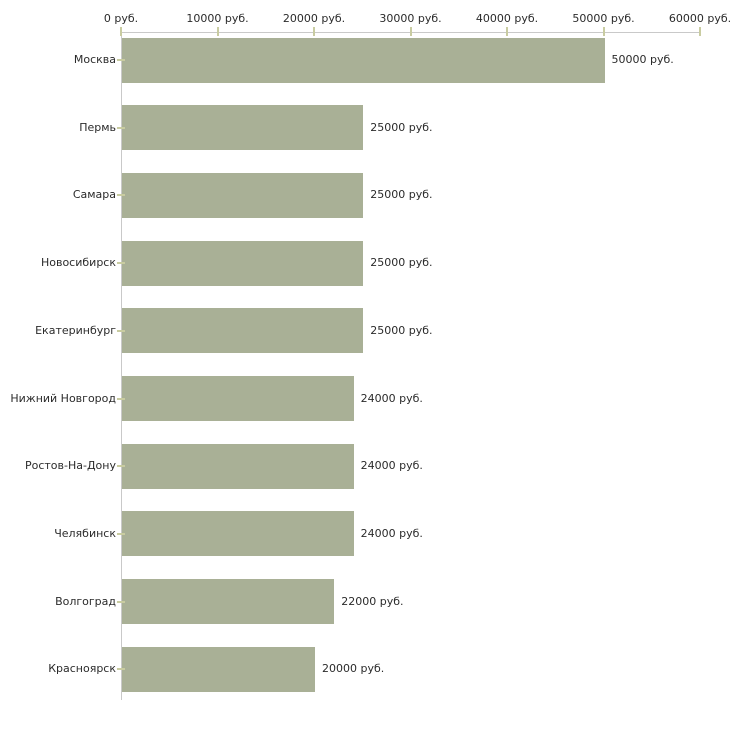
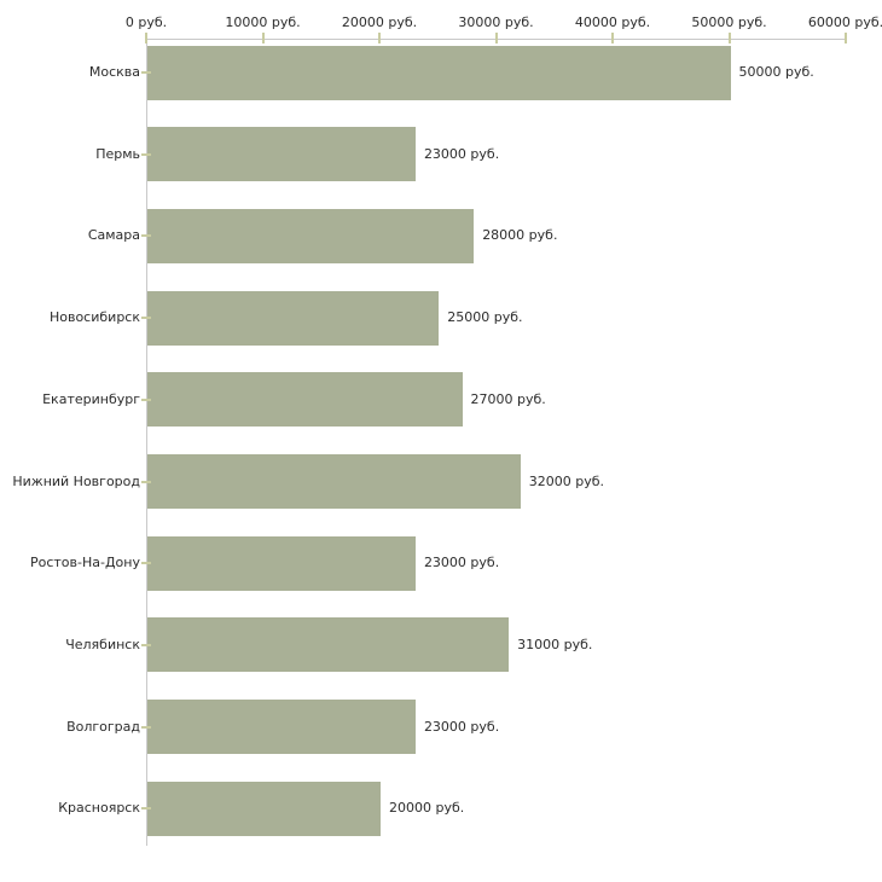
Пермь: 25000 -> 23000
Самара: 25000 -> 28000
Екатеринбург: 25000 -> 27000
Нижний Новгород: 24000 -> 32000
Ростов-На-Дону: 24000 -> 23000
Челябинск: 24000 -> 31000
Волгоград: 22000 -> 23000
